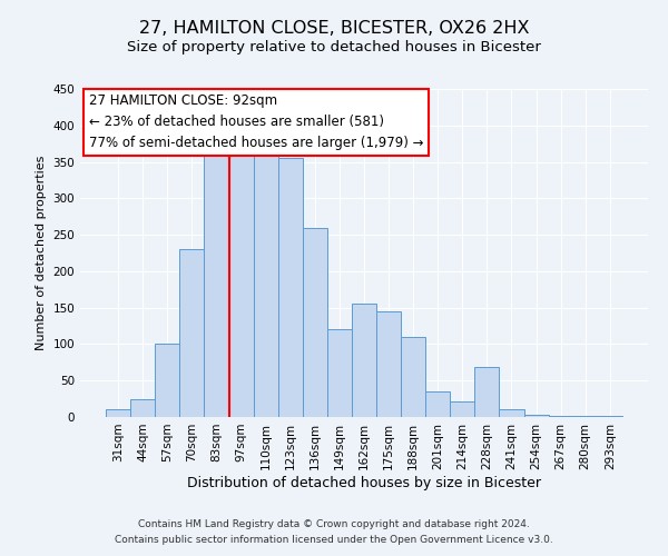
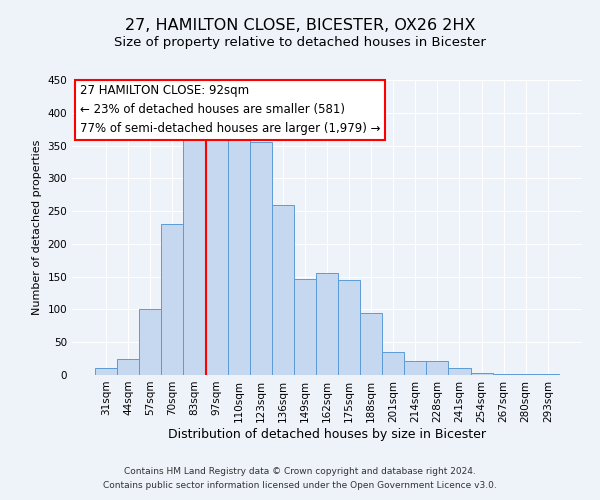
149sqm: 120 -> 147
188sqm: 110 -> 95
228sqm: 68 -> 22
